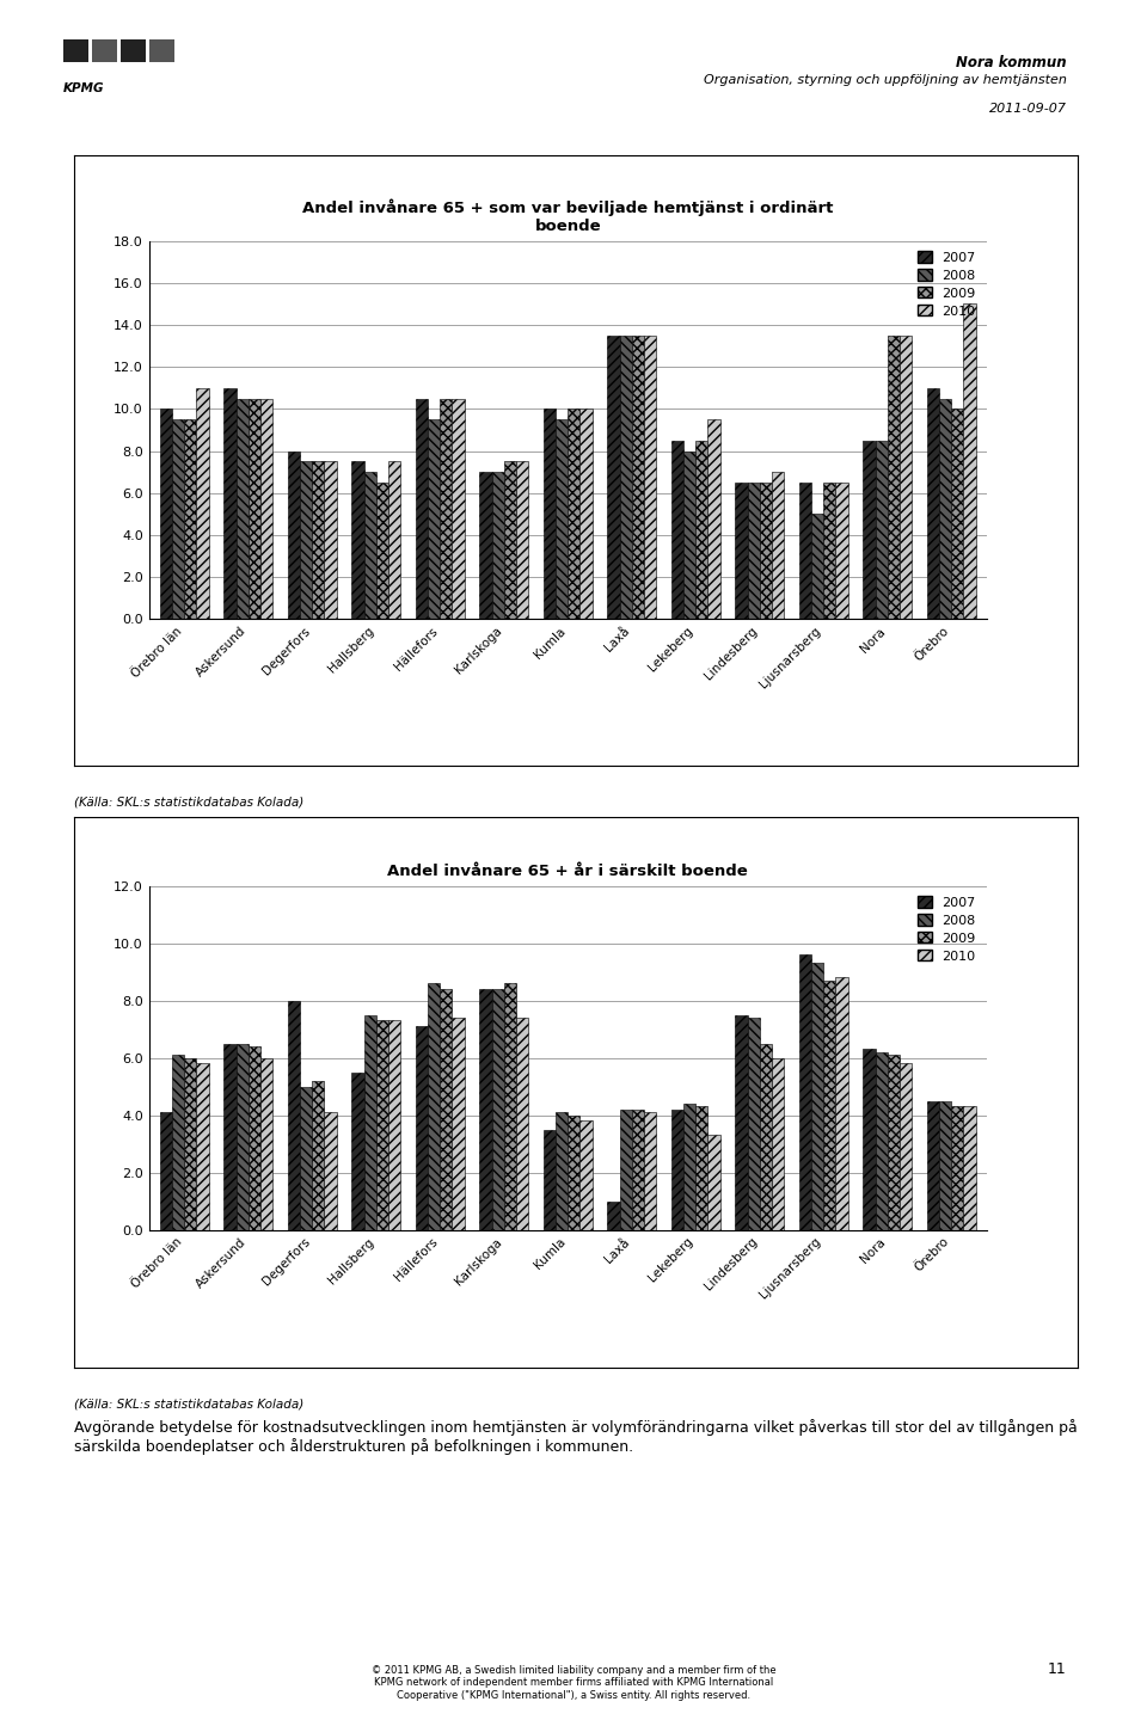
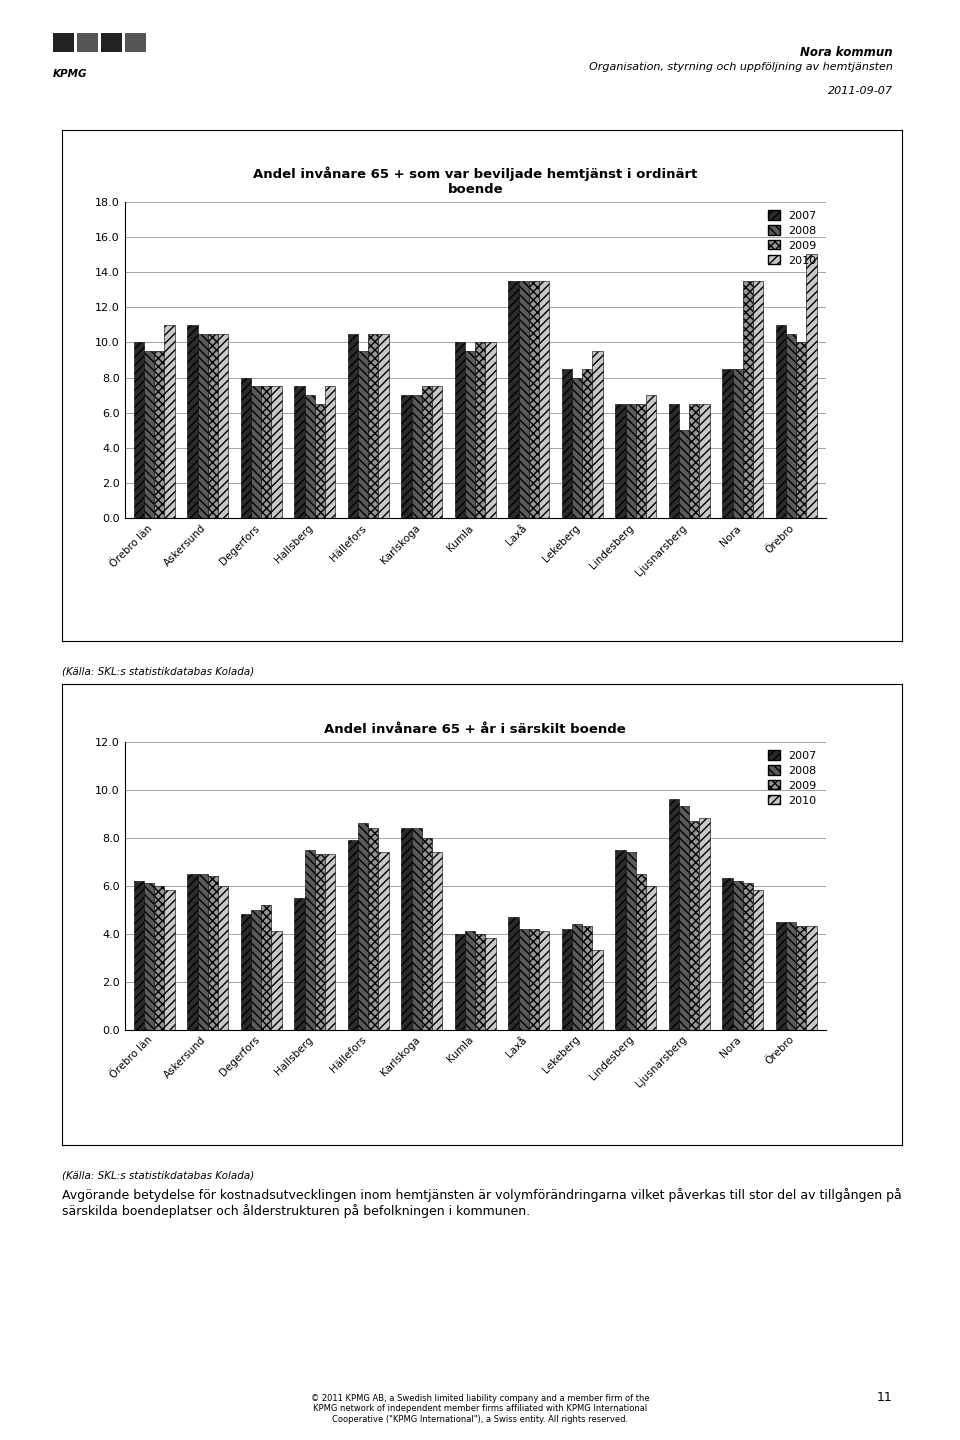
Andel invånare 65 + år i särskilt boende/2007/Örebro län: 4.1 -> 6.2
Andel invånare 65 + år i särskilt boende/2007/Degerfors: 8.0 -> 4.8
Andel invånare 65 + år i särskilt boende/2007/Hällefors: 7.1 -> 7.9
Andel invånare 65 + år i särskilt boende/2009/Karlskoga: 8.6 -> 8.0
Andel invånare 65 + år i särskilt boende/2007/Kumla: 3.5 -> 4.0
Andel invånare 65 + år i särskilt boende/2007/Laxå: 1.0 -> 4.7
